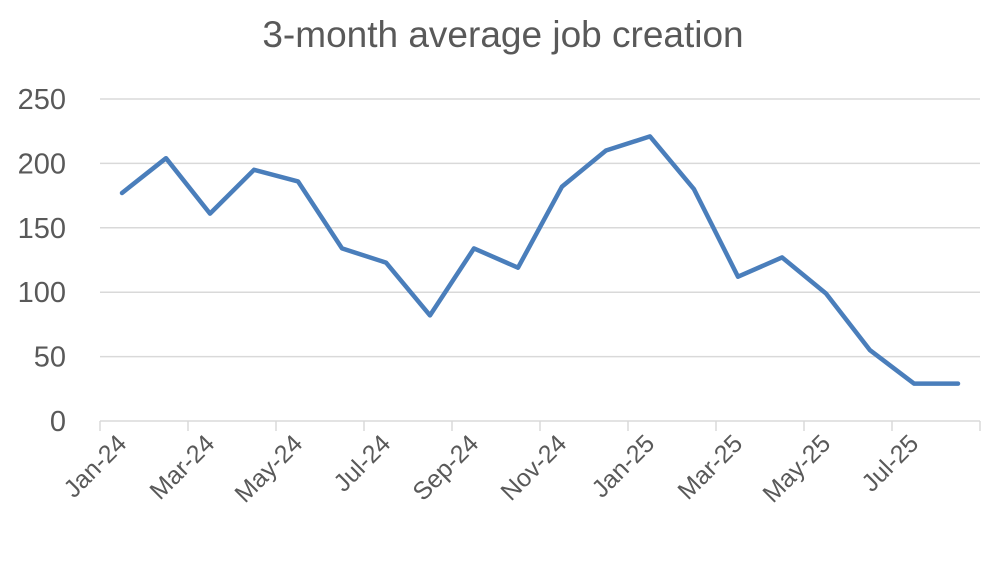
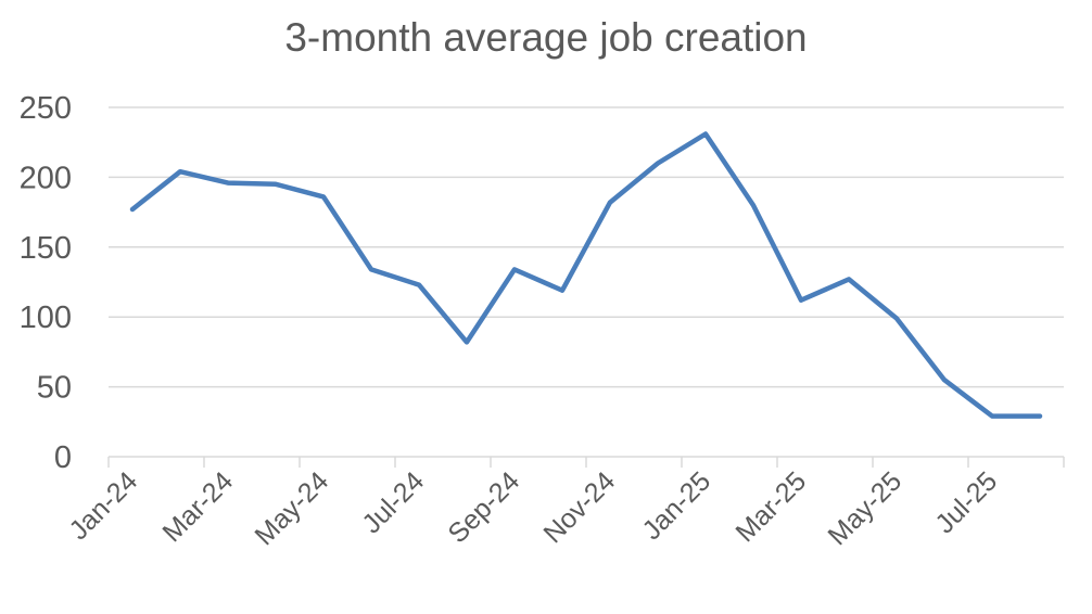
Mar-24: 161 -> 196
Jan-25: 221 -> 231
